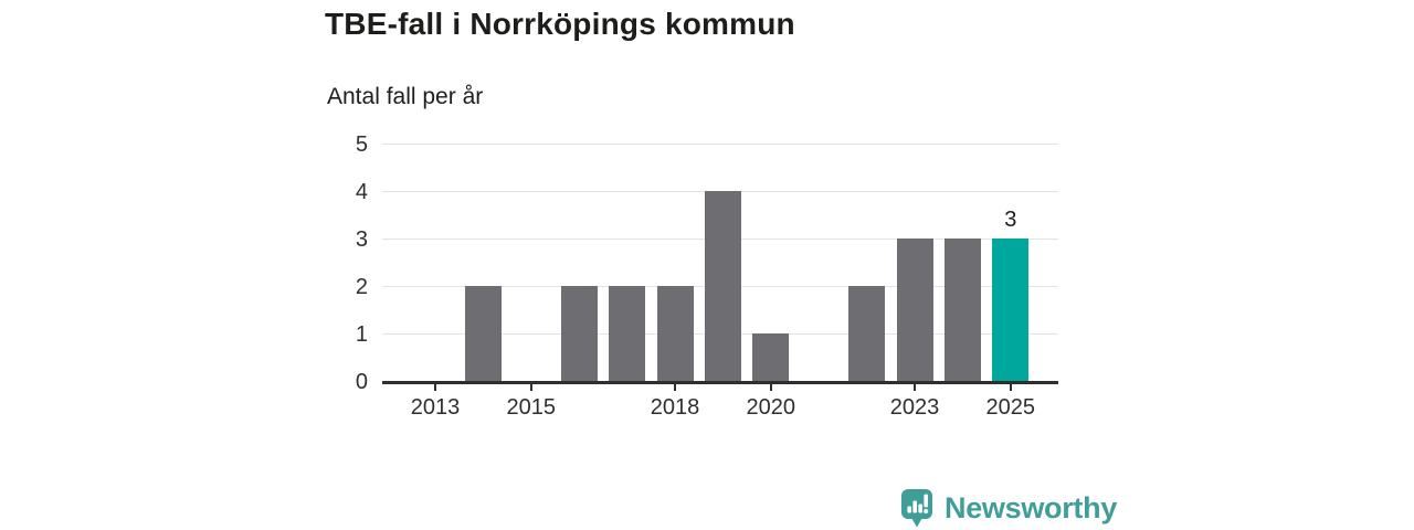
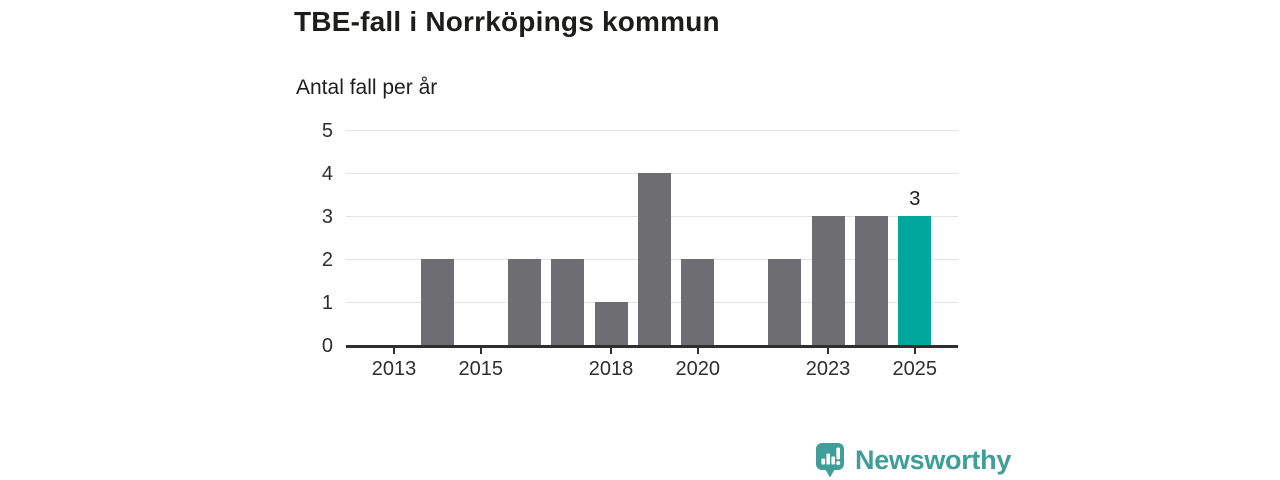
2018: 2 -> 1
2020: 1 -> 2
